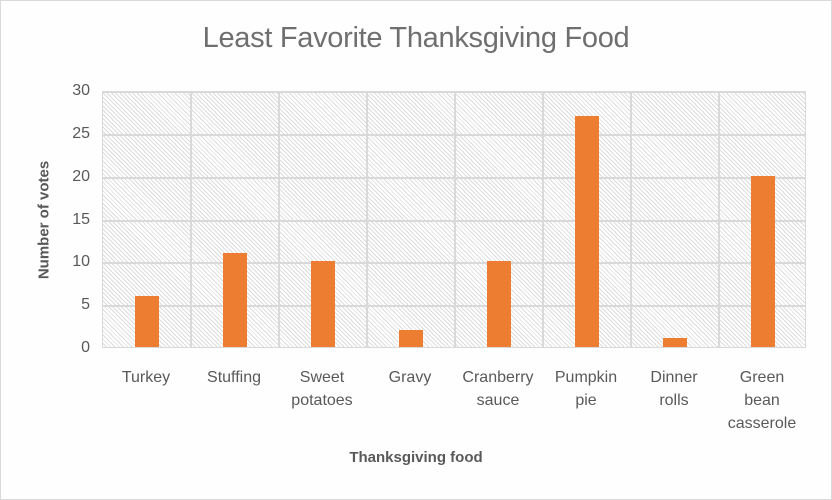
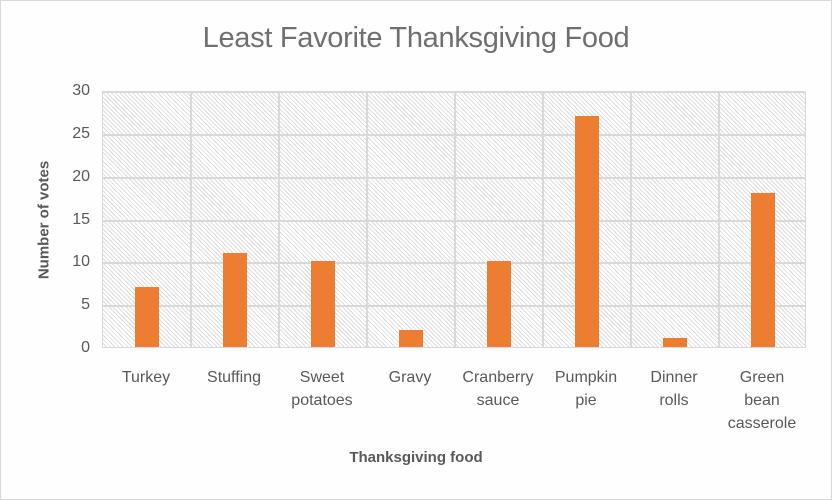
Turkey: 6 -> 7
Green bean casserole: 20 -> 18
